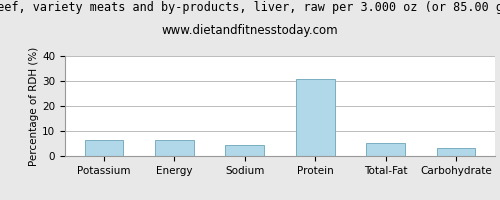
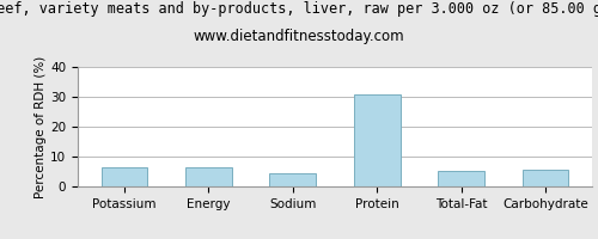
Carbohydrate: 3.3 -> 5.5
